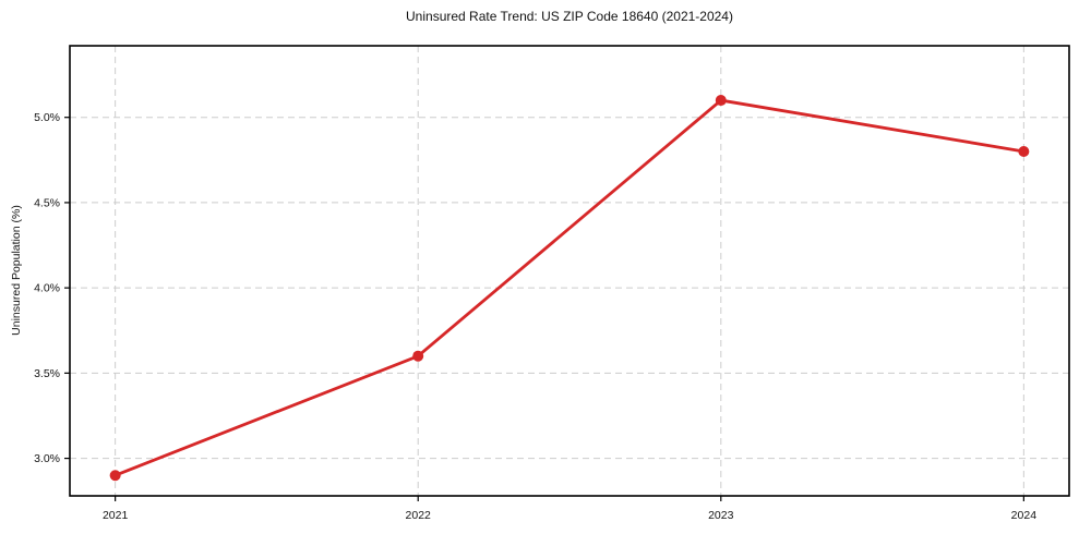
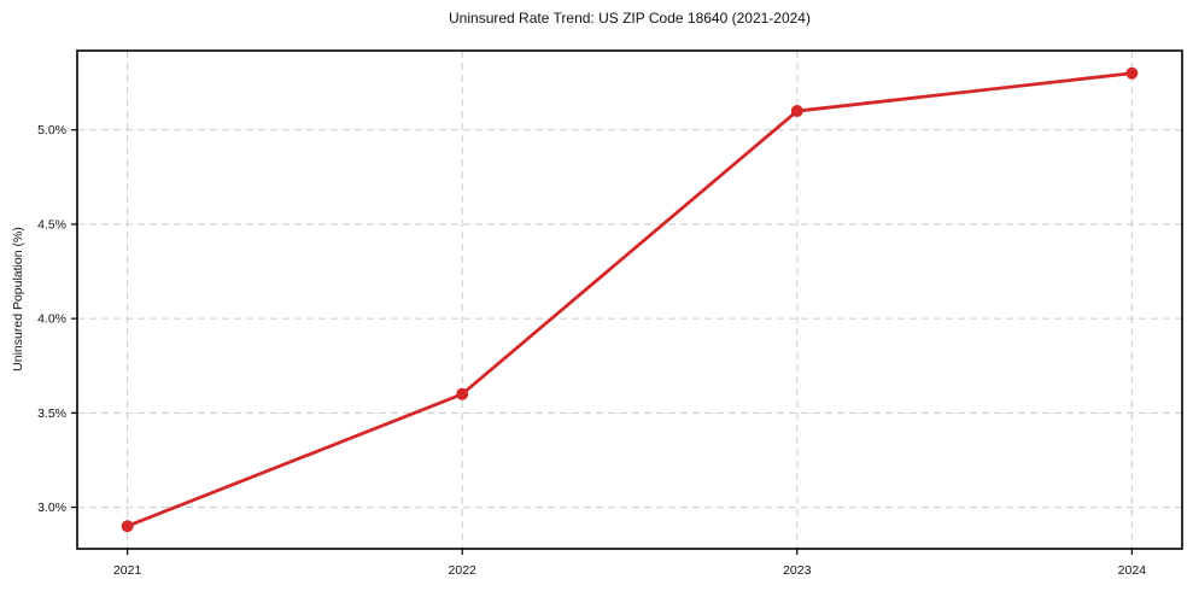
2024: 4.8% -> 5.3%
